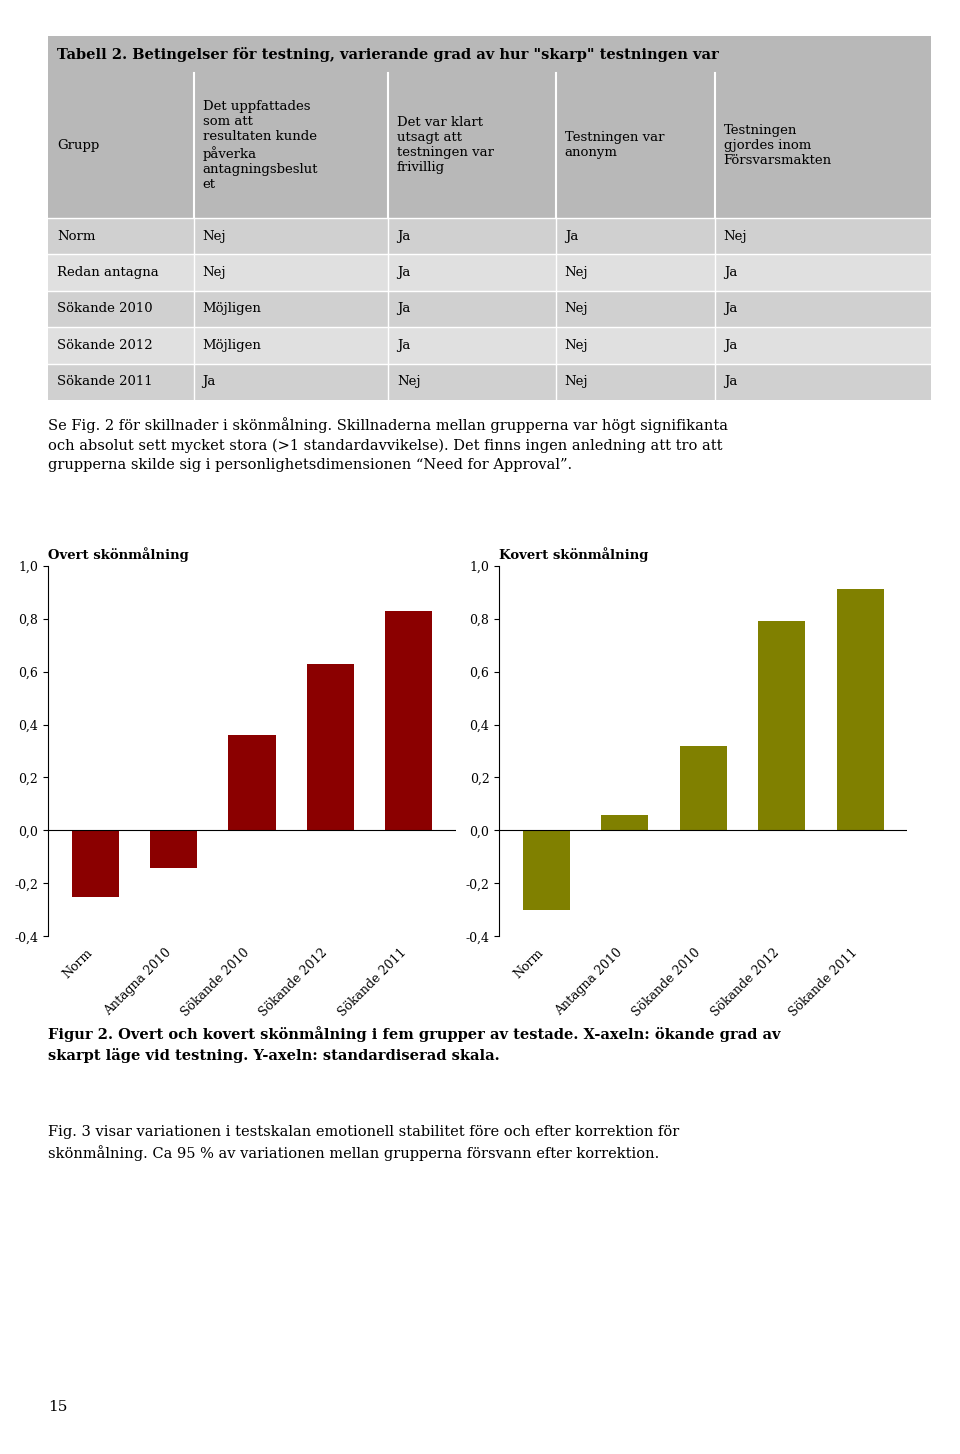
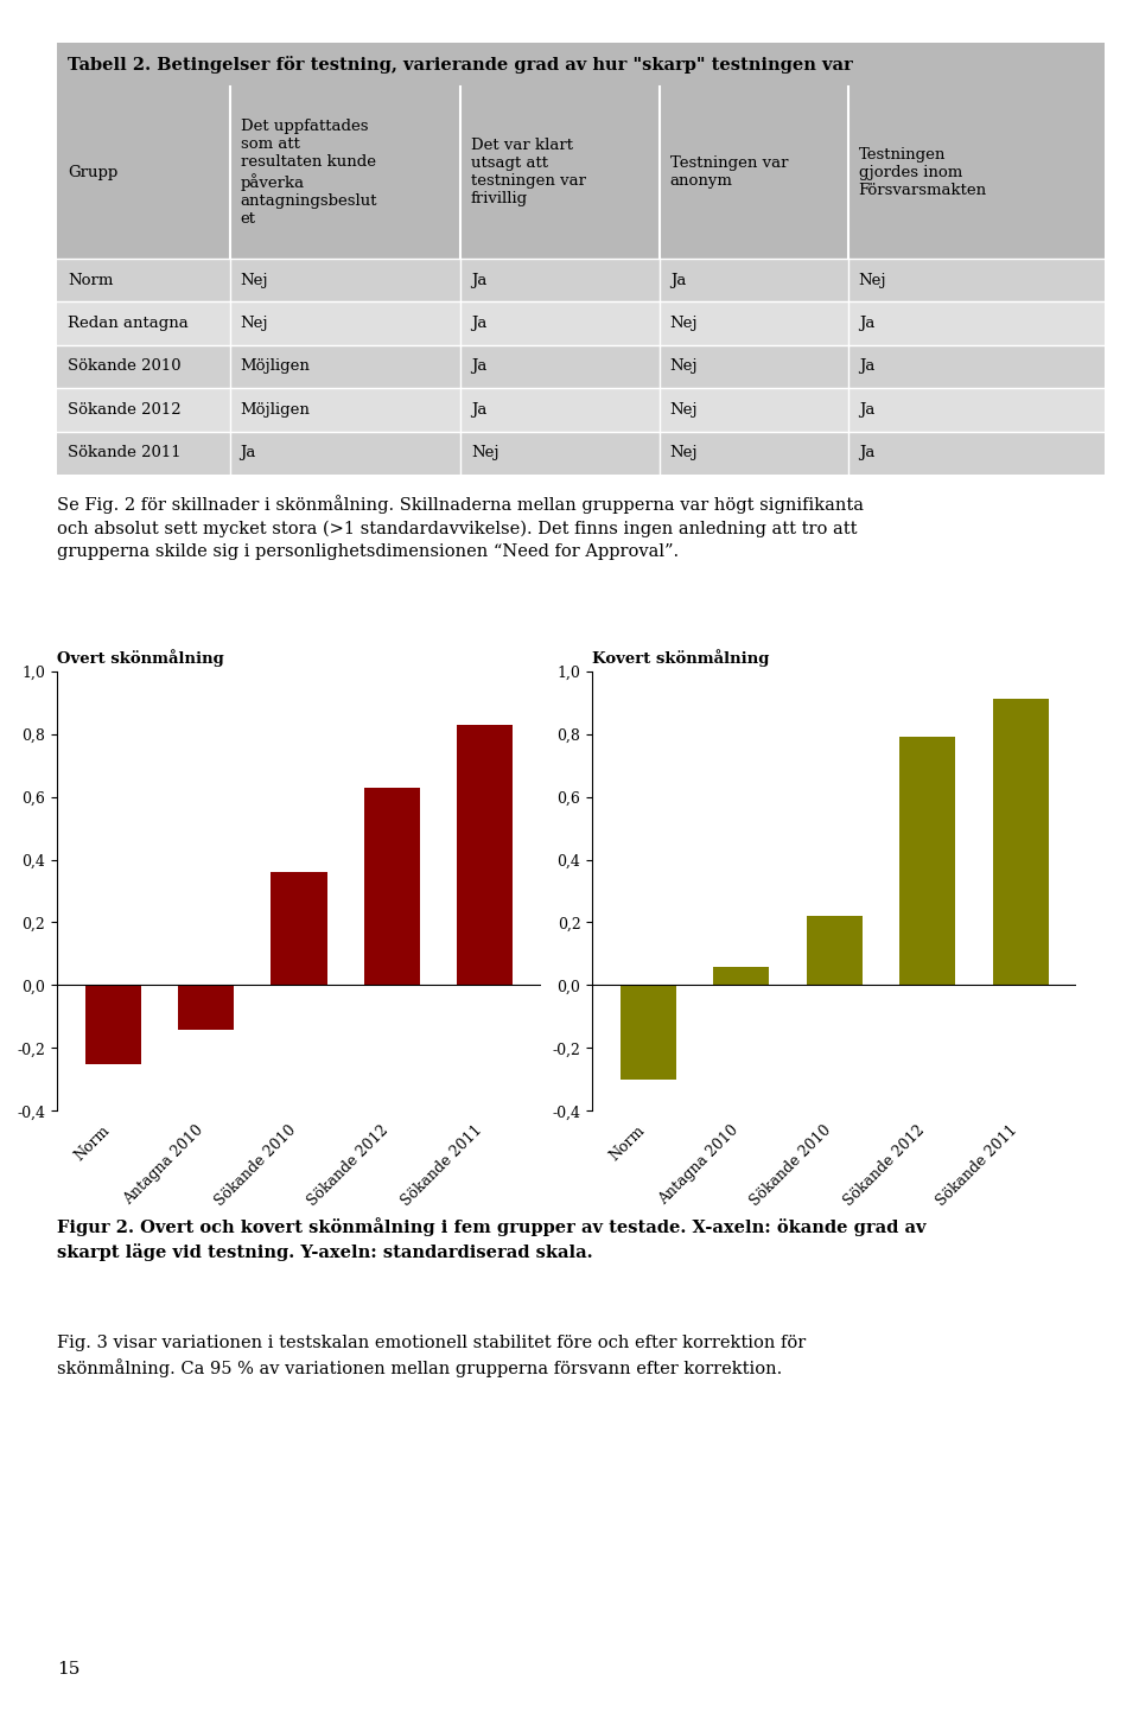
Kovert skönmålning/Sökande 2010: 0,32 -> 0,22
